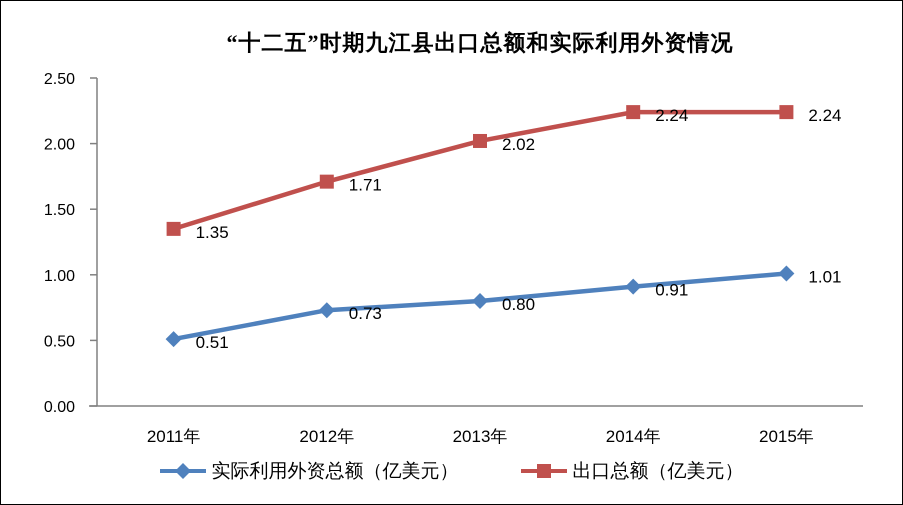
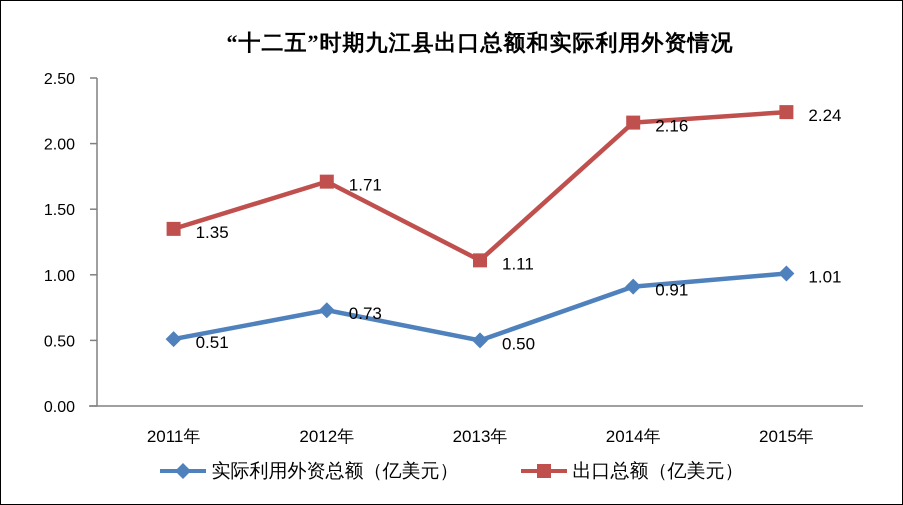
实际利用外资总额（亿美元）/2013年: 0.80 -> 0.50
出口总额（亿美元）/2013年: 2.02 -> 1.11
出口总额（亿美元）/2014年: 2.24 -> 2.16
